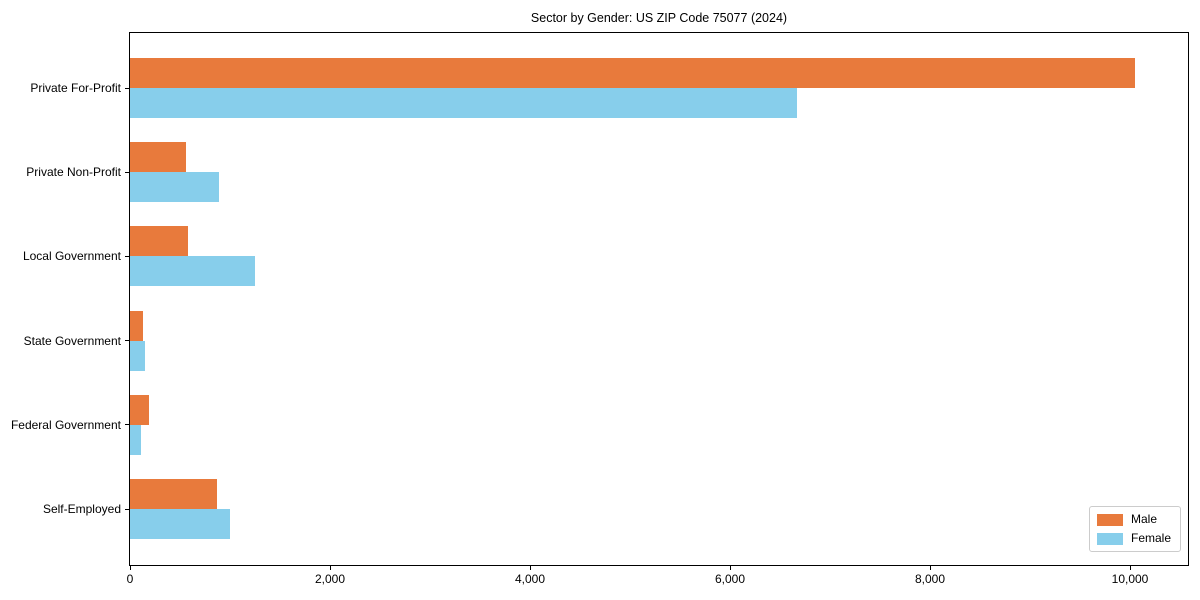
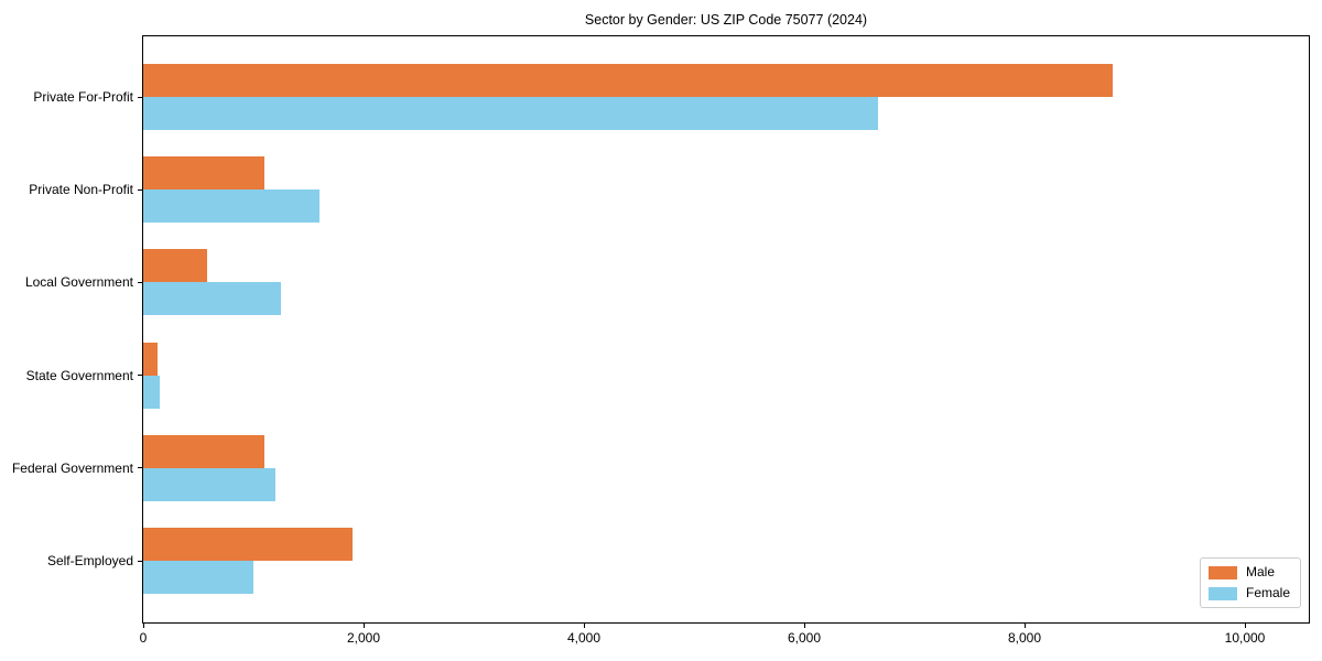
Male/Private For-Profit: 10000 -> 8800
Male/Private Non-Profit: 600 -> 1100
Female/Private Non-Profit: 900 -> 1600
Male/Federal Government: 200 -> 1100
Female/Federal Government: 100 -> 1200
Male/Self-Employed: 900 -> 1900
